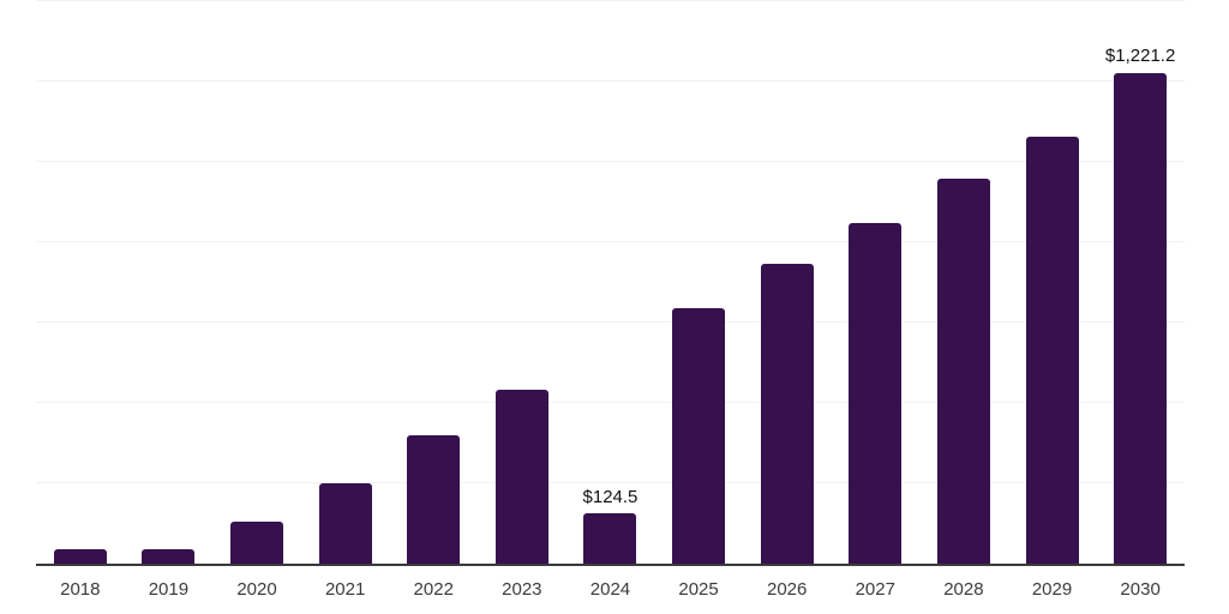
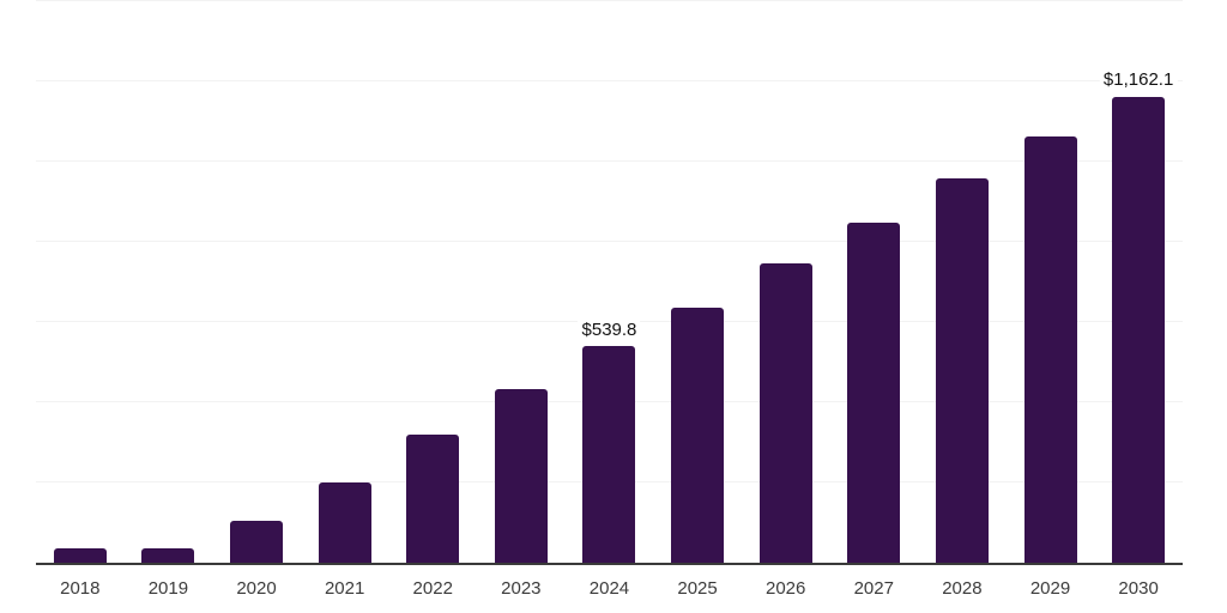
2024: $124.5 -> $539.8
2030: $1,221.2 -> $1,162.1
